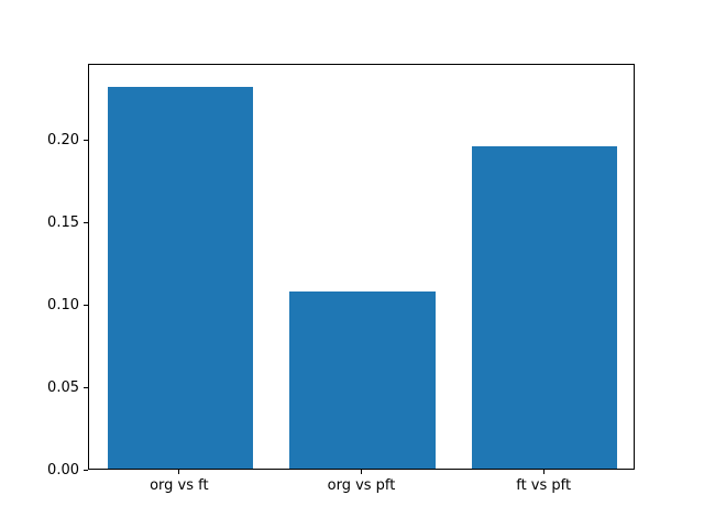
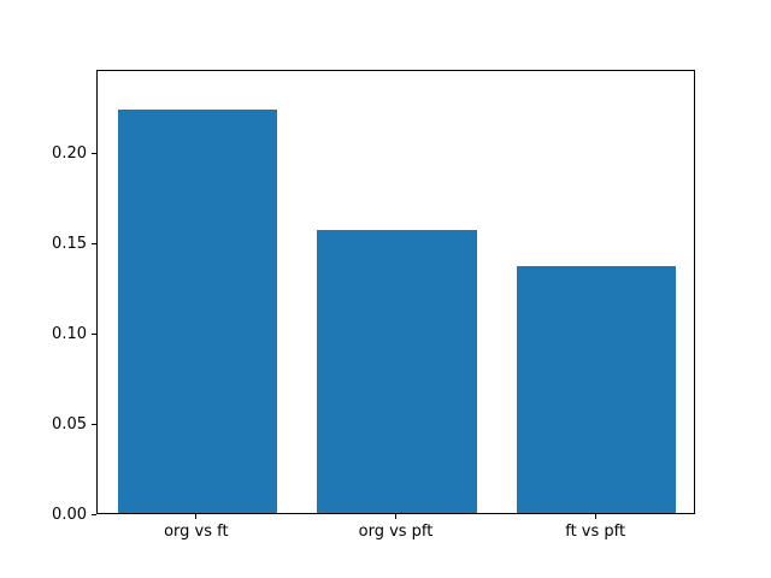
org vs ft: 0.232 -> 0.224
org vs pft: 0.108 -> 0.157
ft vs pft: 0.196 -> 0.137
